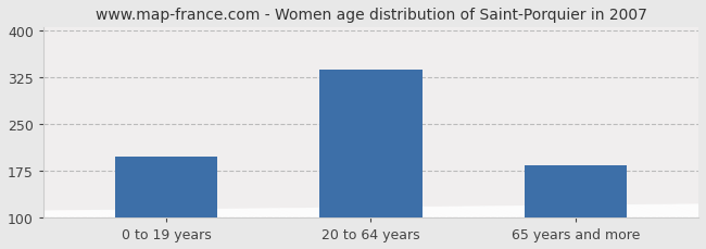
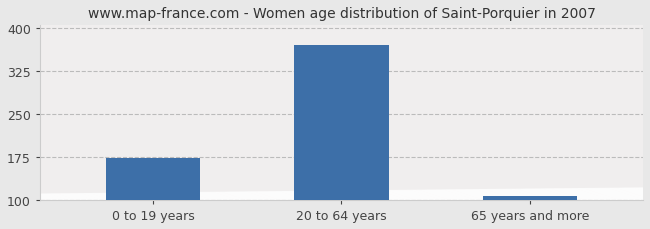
0 to 19 years: 198 -> 174
20 to 64 years: 338 -> 370
65 years and more: 184 -> 107
